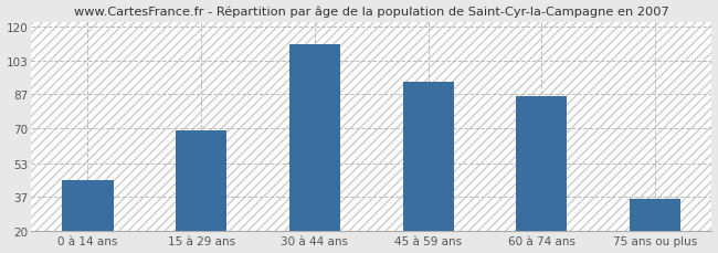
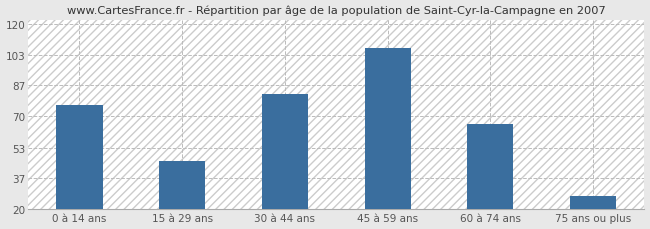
0 à 14 ans: 45 -> 76
15 à 29 ans: 69 -> 46
30 à 44 ans: 111 -> 82
45 à 59 ans: 93 -> 107
60 à 74 ans: 86 -> 66
75 ans ou plus: 36 -> 27
